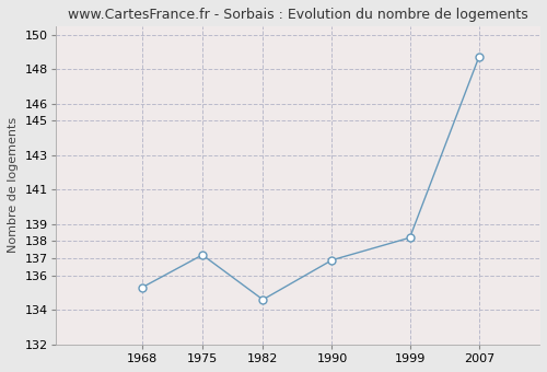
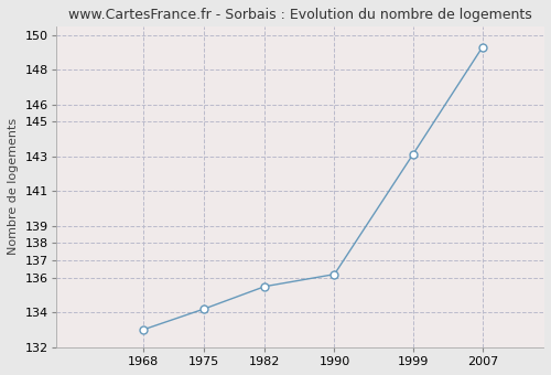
1968: 135.3 -> 133.0
1975: 137.2 -> 134.2
1982: 134.6 -> 135.5
1990: 136.9 -> 136.2
1999: 138.2 -> 143.1
2007: 148.7 -> 149.3
